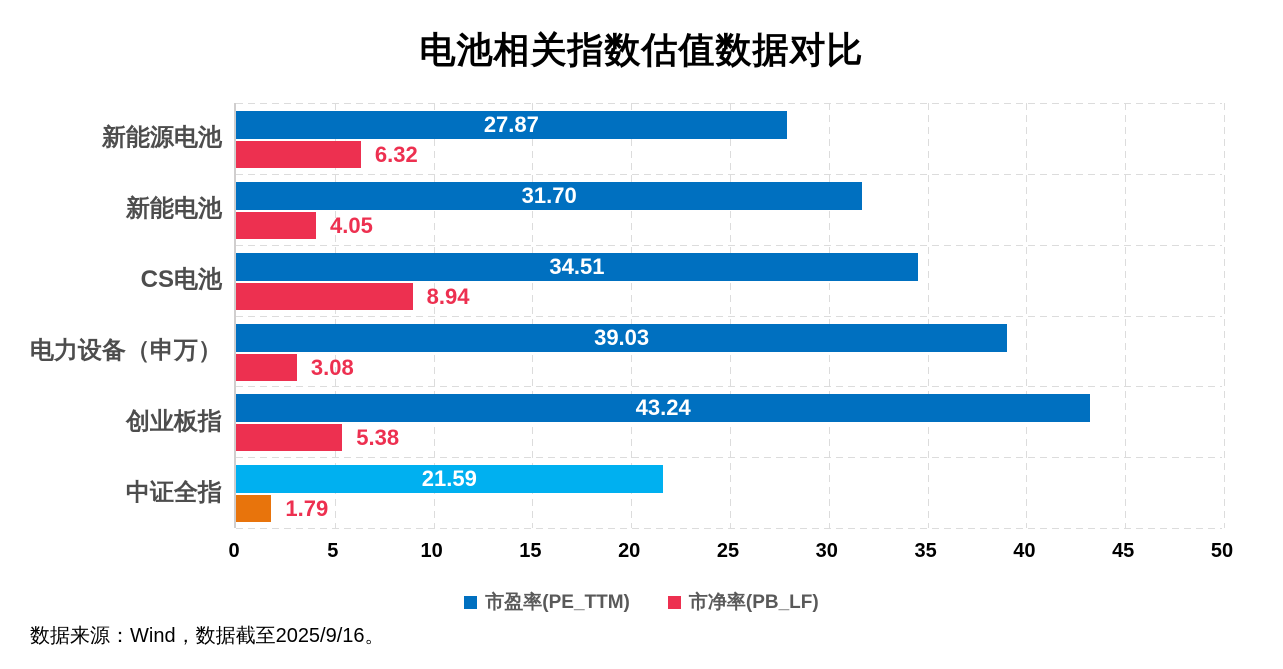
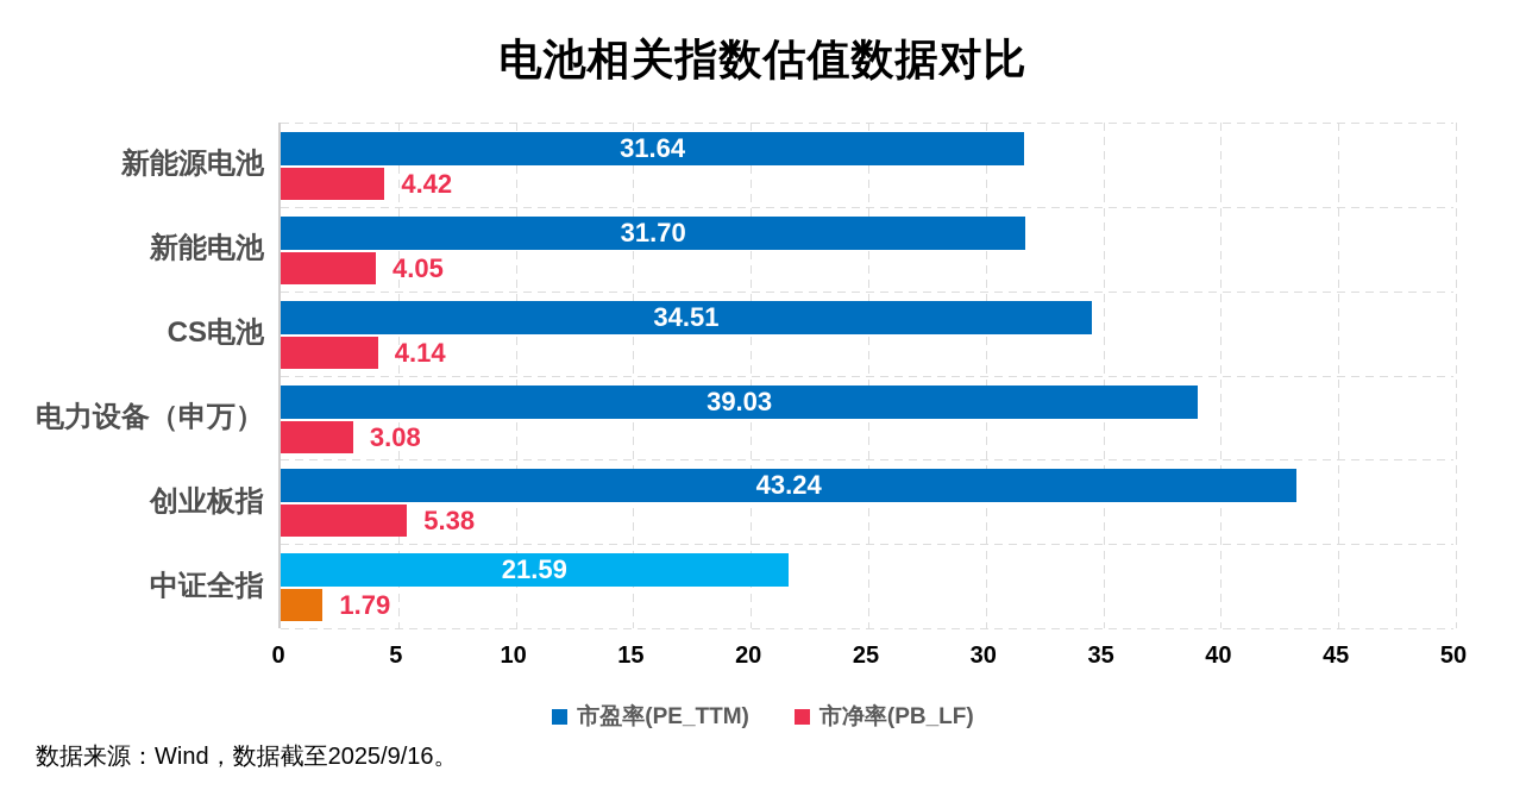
市盈率(PE_TTM)/新能源电池: 27.87 -> 31.64
市净率(PB_LF)/新能源电池: 6.32 -> 4.42
市净率(PB_LF)/CS电池: 8.94 -> 4.14
